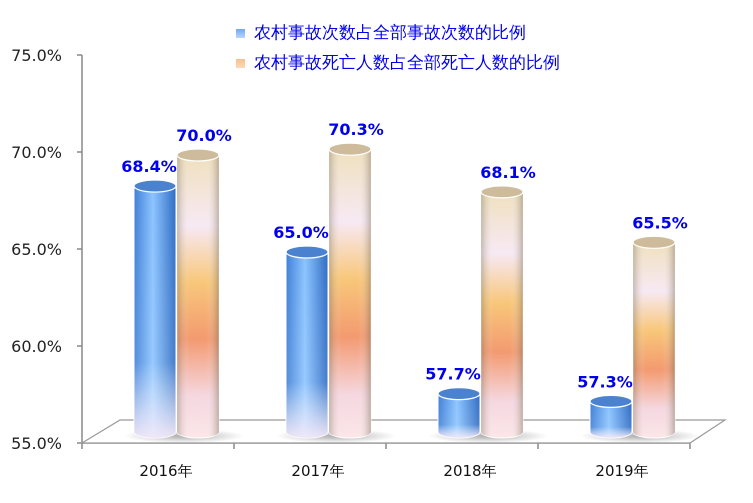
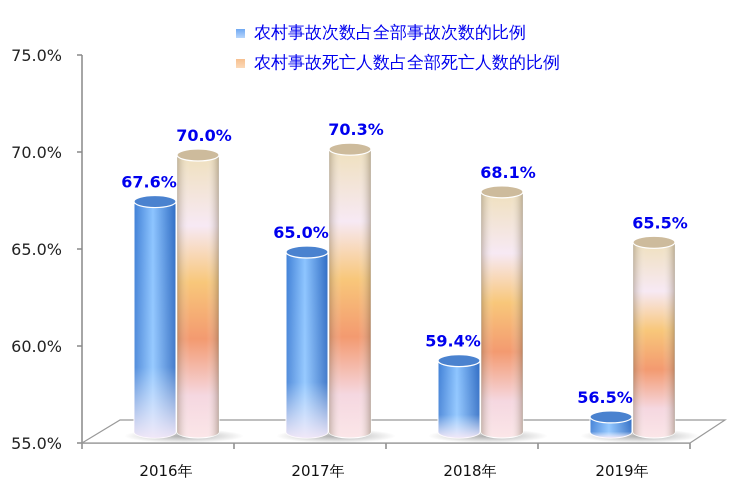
农村事故次数占全部事故次数的比例/2016年: 68.4% -> 67.6%
农村事故次数占全部事故次数的比例/2018年: 57.7% -> 59.4%
农村事故次数占全部事故次数的比例/2019年: 57.3% -> 56.5%
